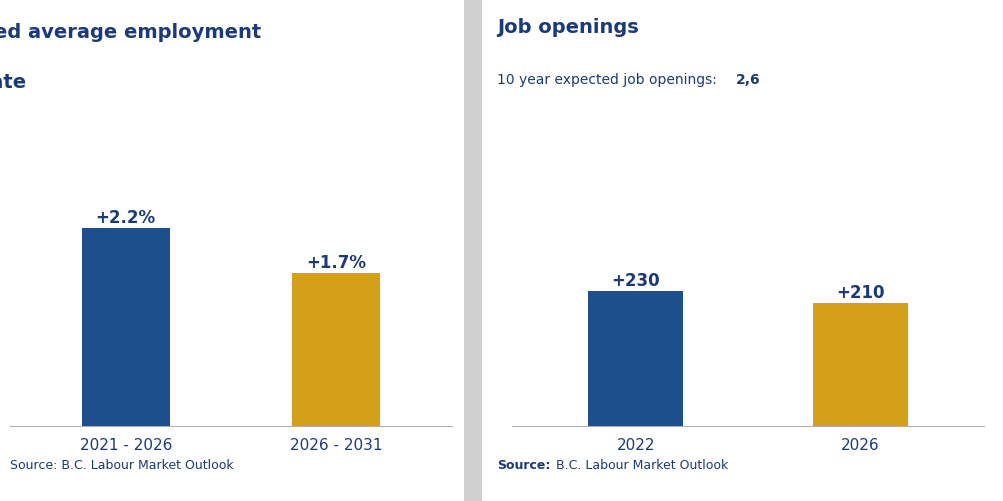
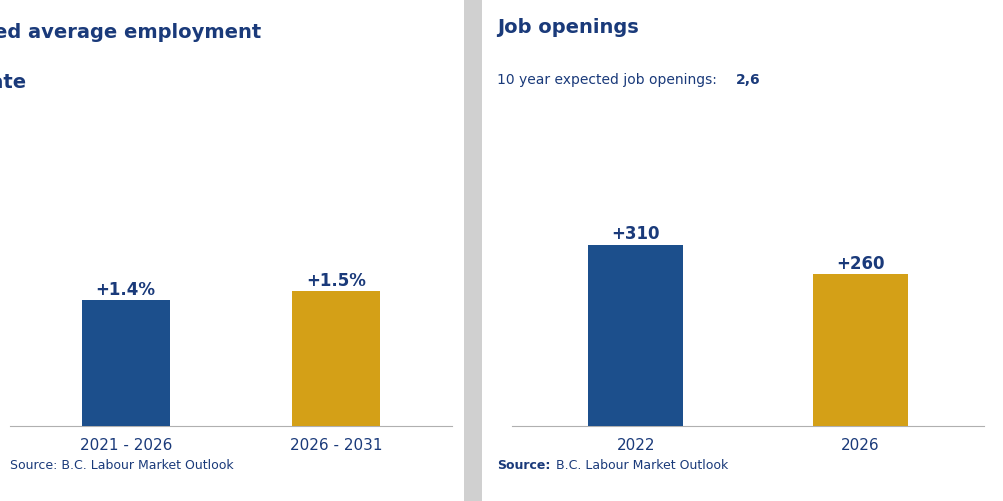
2021 - 2026: +2.2% -> +1.4%
2026 - 2031: +1.7% -> +1.5%
2022: +230 -> +310
2026: +210 -> +260
